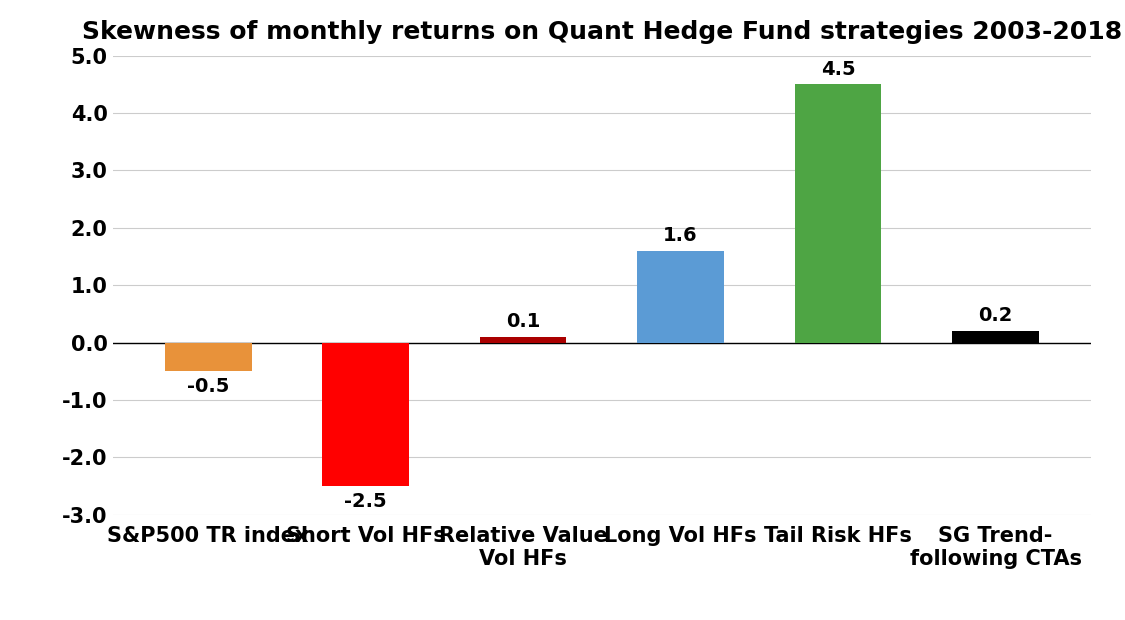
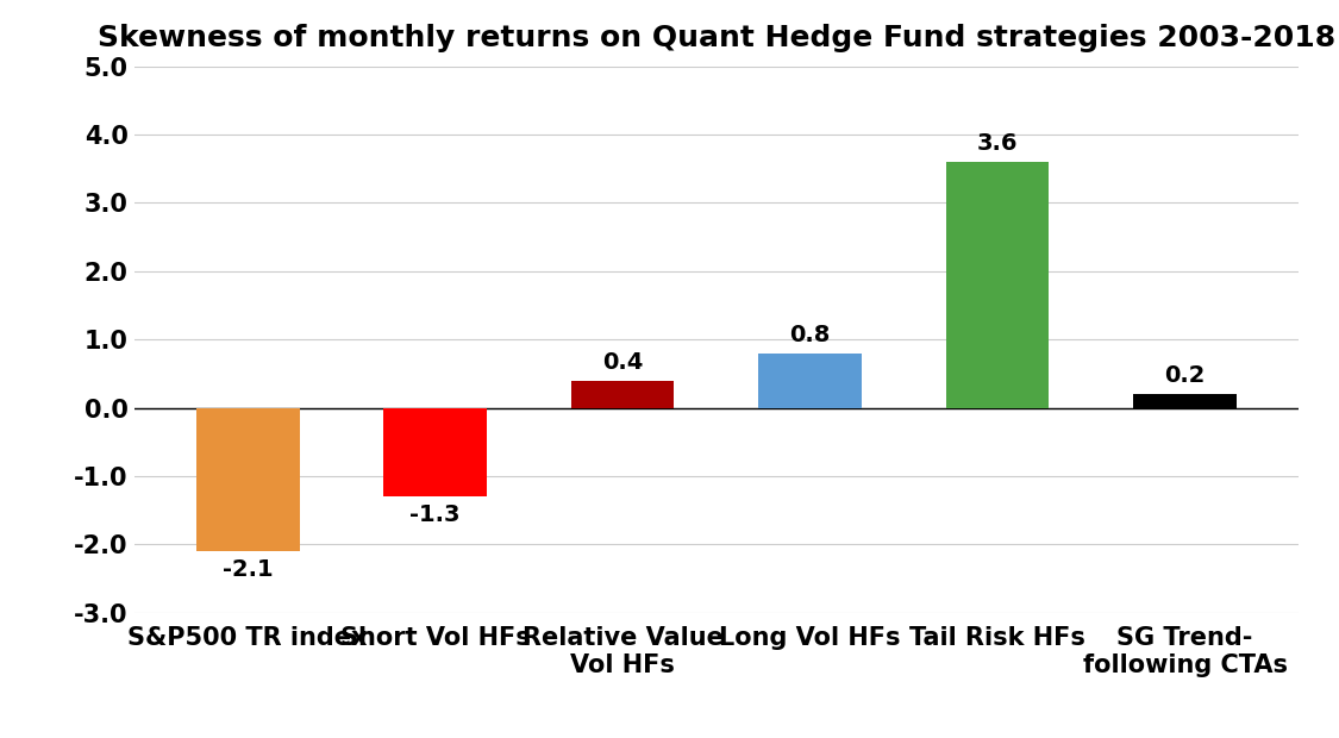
S&P500 TR index: -0.5 -> -2.1
Short Vol HFs: -2.5 -> -1.3
Relative Value Vol HFs: 0.1 -> 0.4
Long Vol HFs: 1.6 -> 0.8
Tail Risk HFs: 4.5 -> 3.6
